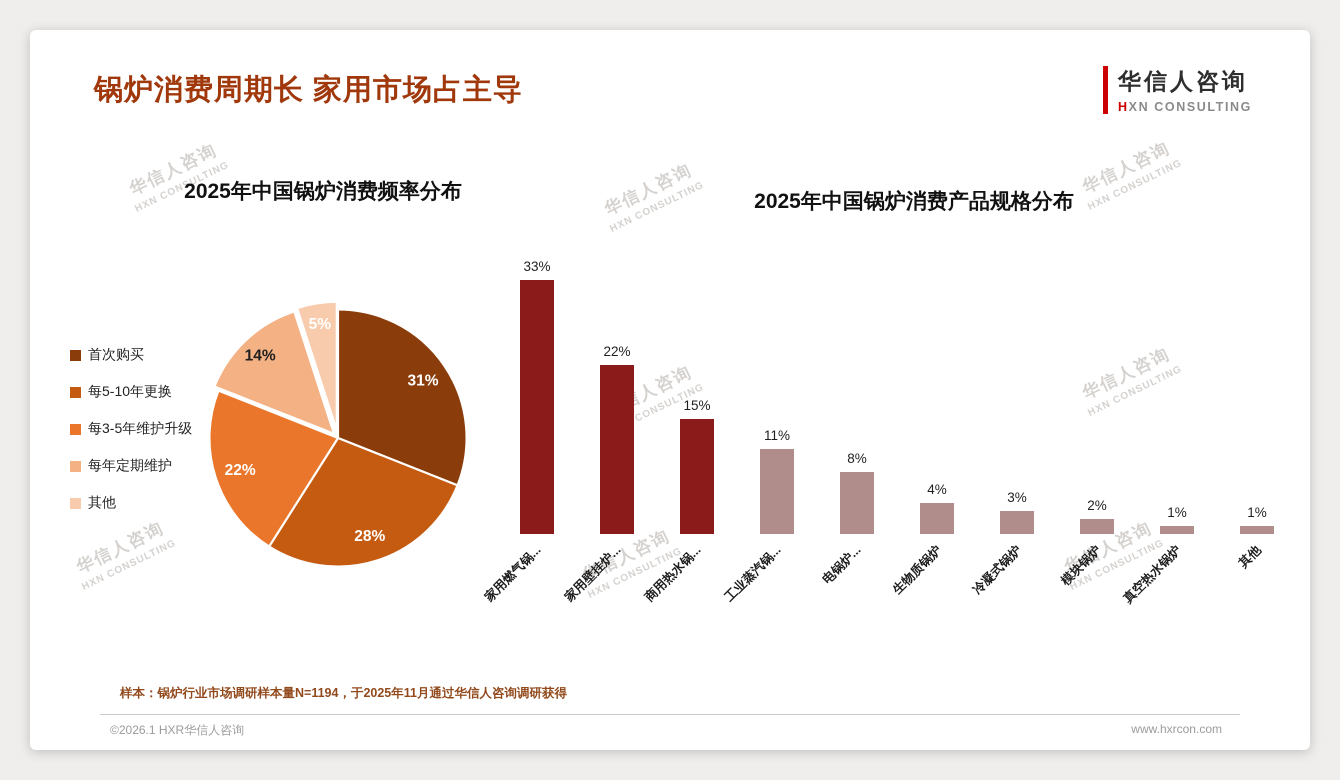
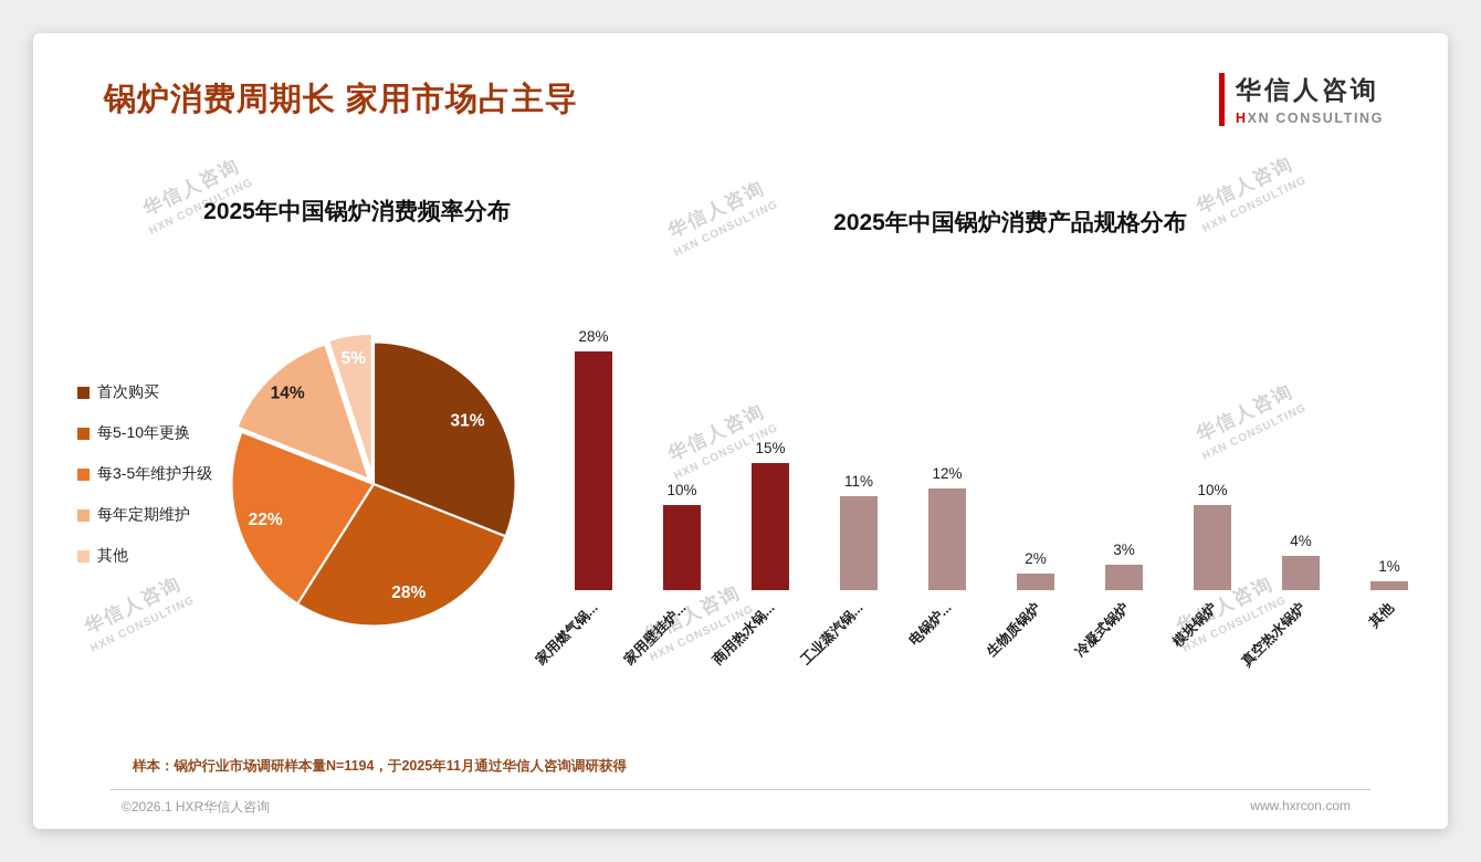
2025年中国锅炉消费产品规格分布/家用燃气锅...: 33% -> 28%
2025年中国锅炉消费产品规格分布/家用壁挂炉...: 22% -> 10%
2025年中国锅炉消费产品规格分布/电锅炉...: 8% -> 12%
2025年中国锅炉消费产品规格分布/生物质锅炉: 4% -> 2%
2025年中国锅炉消费产品规格分布/模块锅炉: 2% -> 10%
2025年中国锅炉消费产品规格分布/真空热水锅炉: 1% -> 4%
